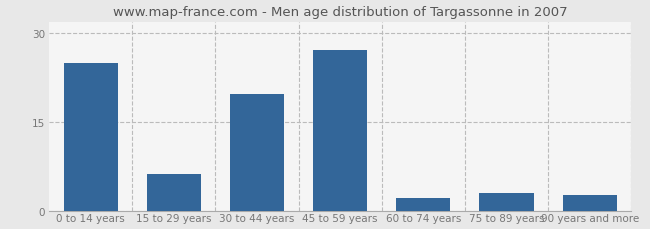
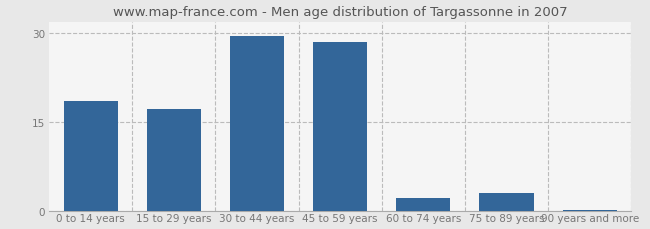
0 to 14 years: 25.0 -> 18.5
15 to 29 years: 6.2 -> 17.2
30 to 44 years: 19.8 -> 29.5
45 to 59 years: 27.2 -> 28.5
90 years and more: 2.6 -> 0.1
